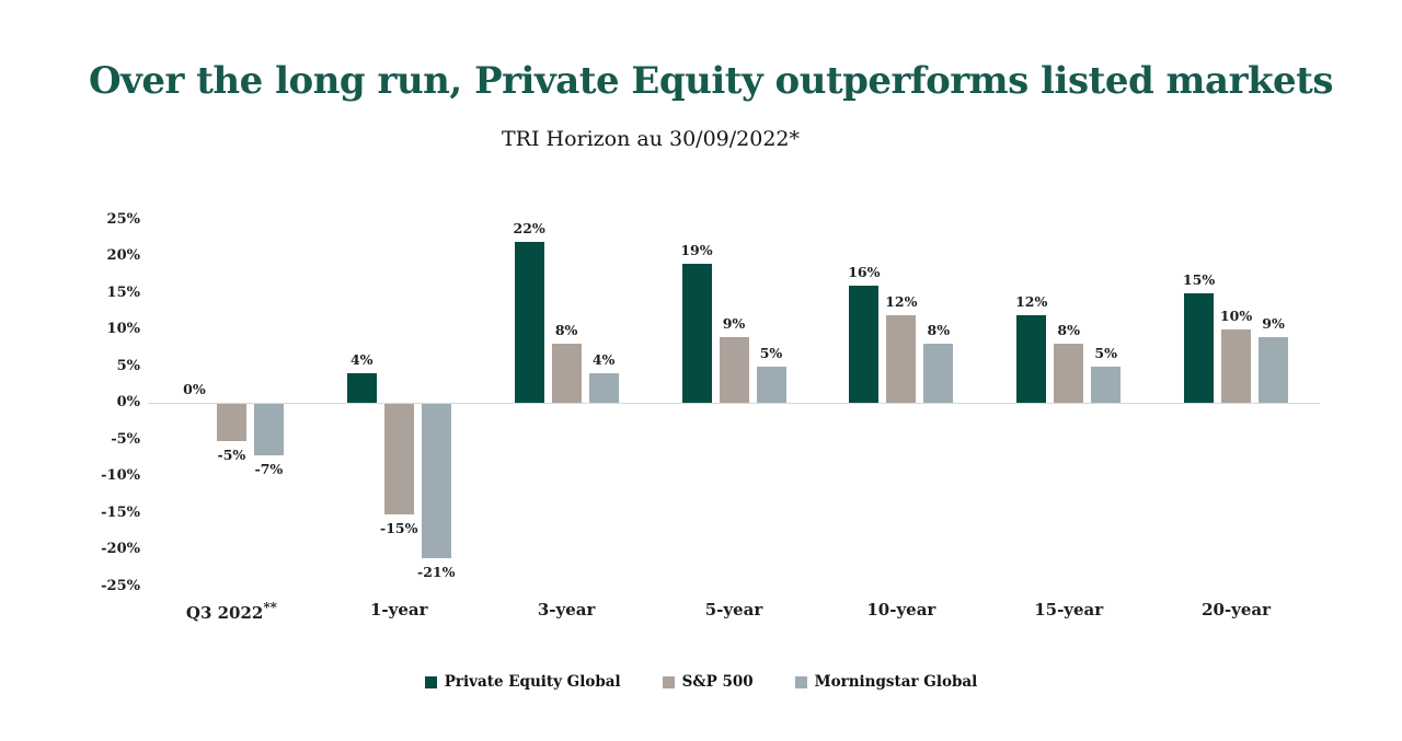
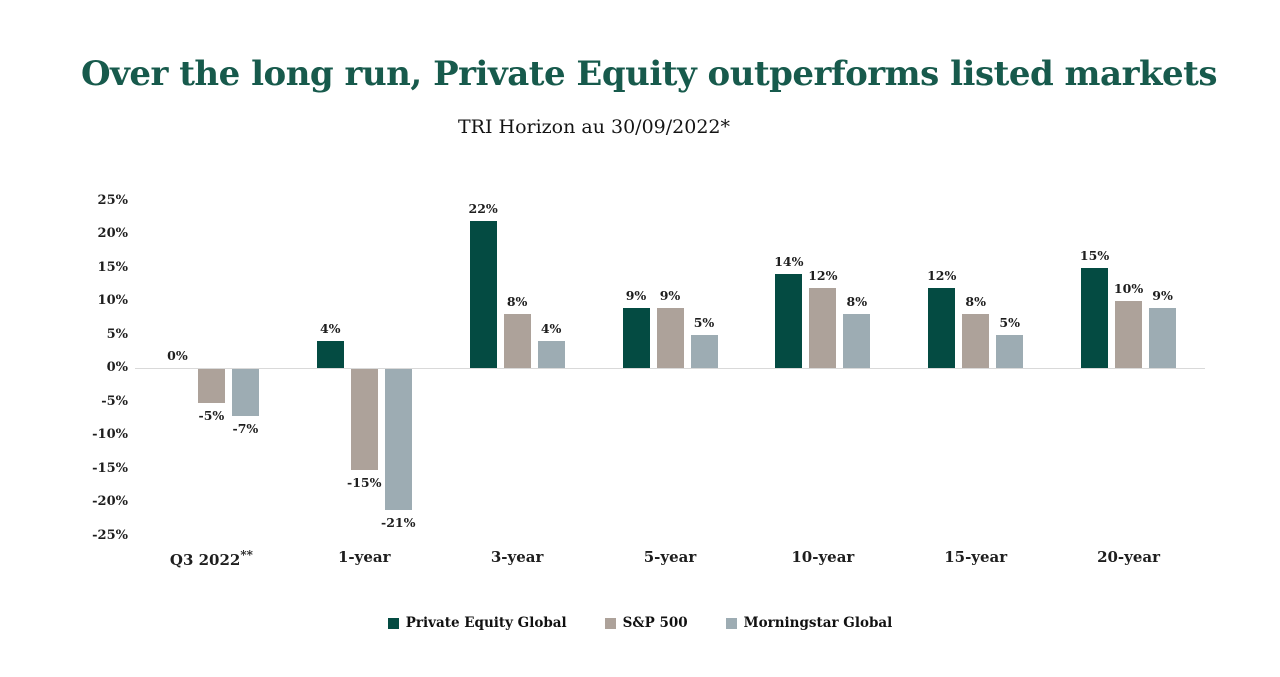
Private Equity Global/5-year: 19% -> 9%
Private Equity Global/10-year: 16% -> 14%
